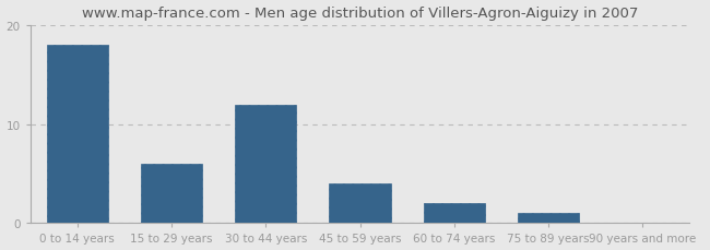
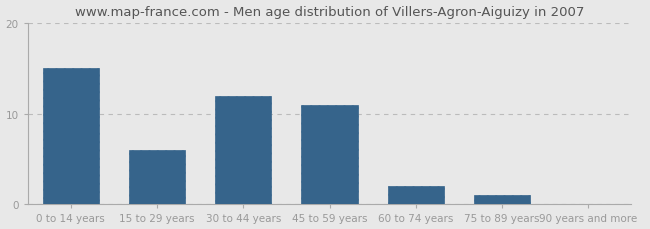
0 to 14 years: 18.0 -> 15.0
45 to 59 years: 4.0 -> 11.0
